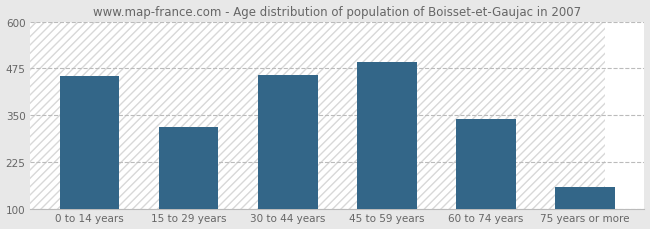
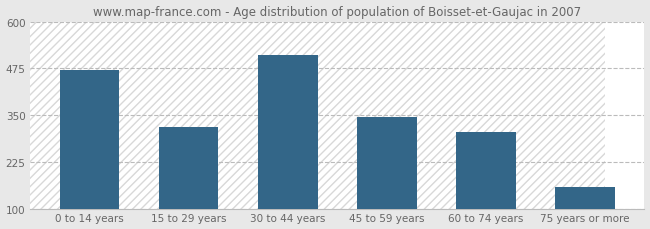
0 to 14 years: 455 -> 470
30 to 44 years: 458 -> 510
45 to 59 years: 493 -> 345
60 to 74 years: 340 -> 305
